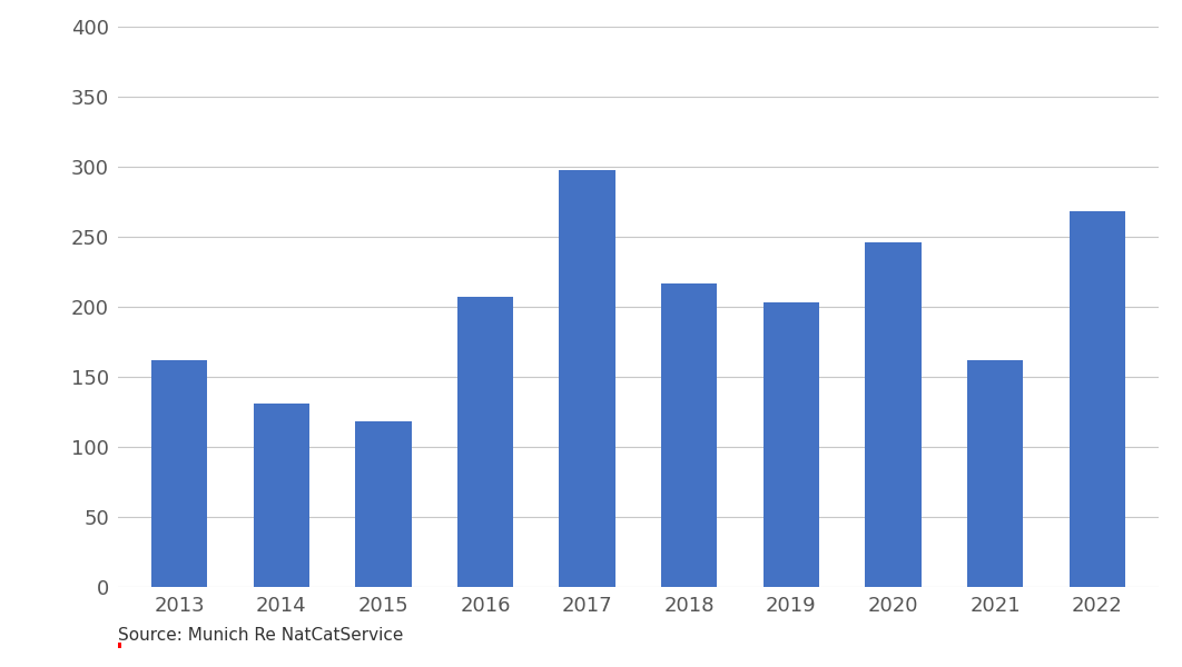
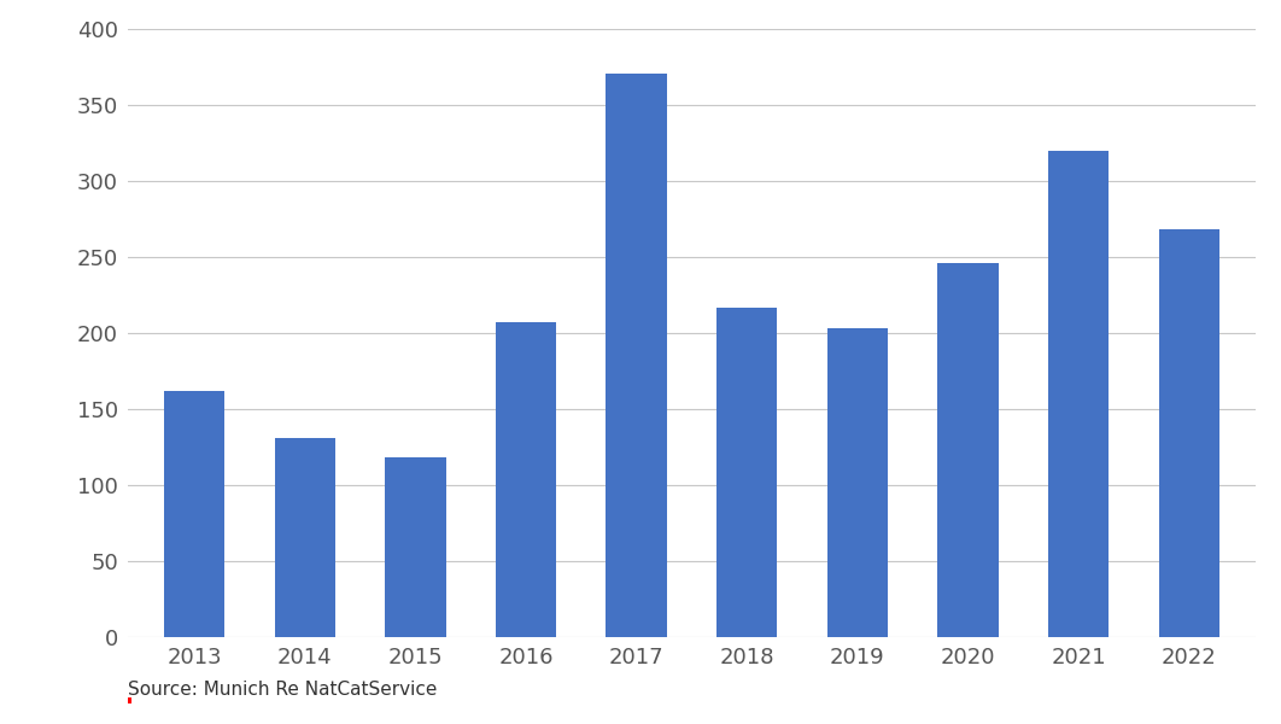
2017: 298 -> 371
2021: 162 -> 320
